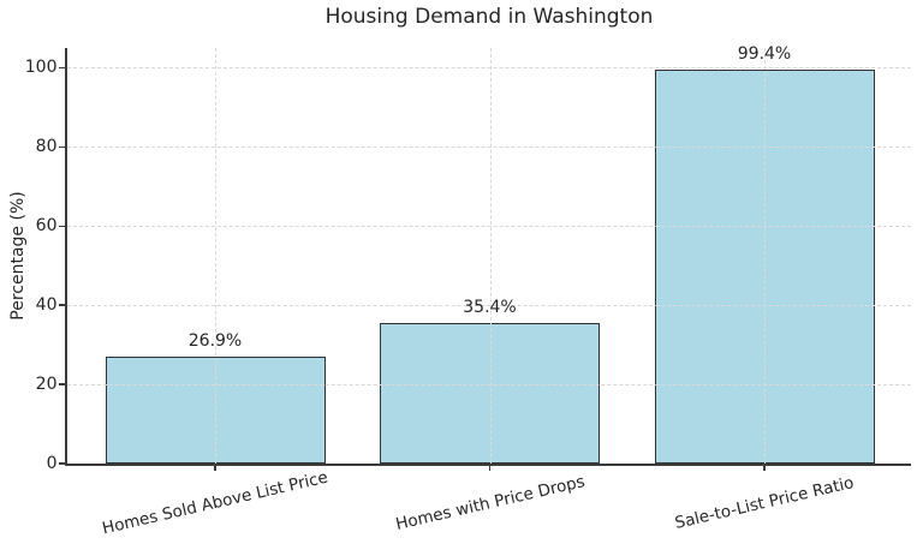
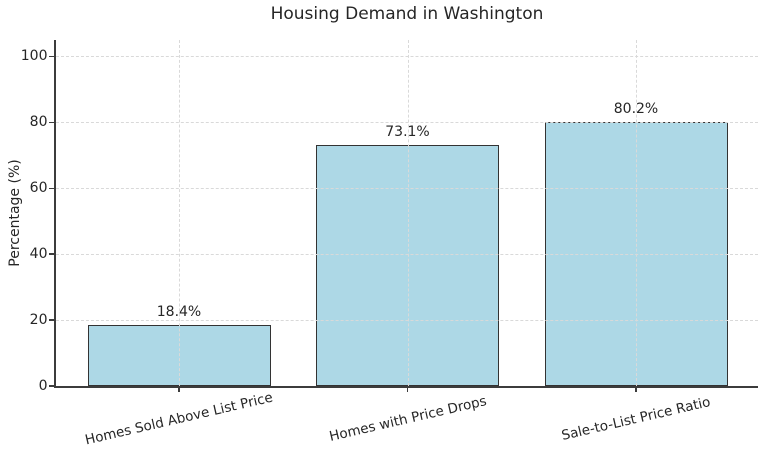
Homes Sold Above List Price: 26.9% -> 18.4%
Homes with Price Drops: 35.4% -> 73.1%
Sale-to-List Price Ratio: 99.4% -> 80.2%
